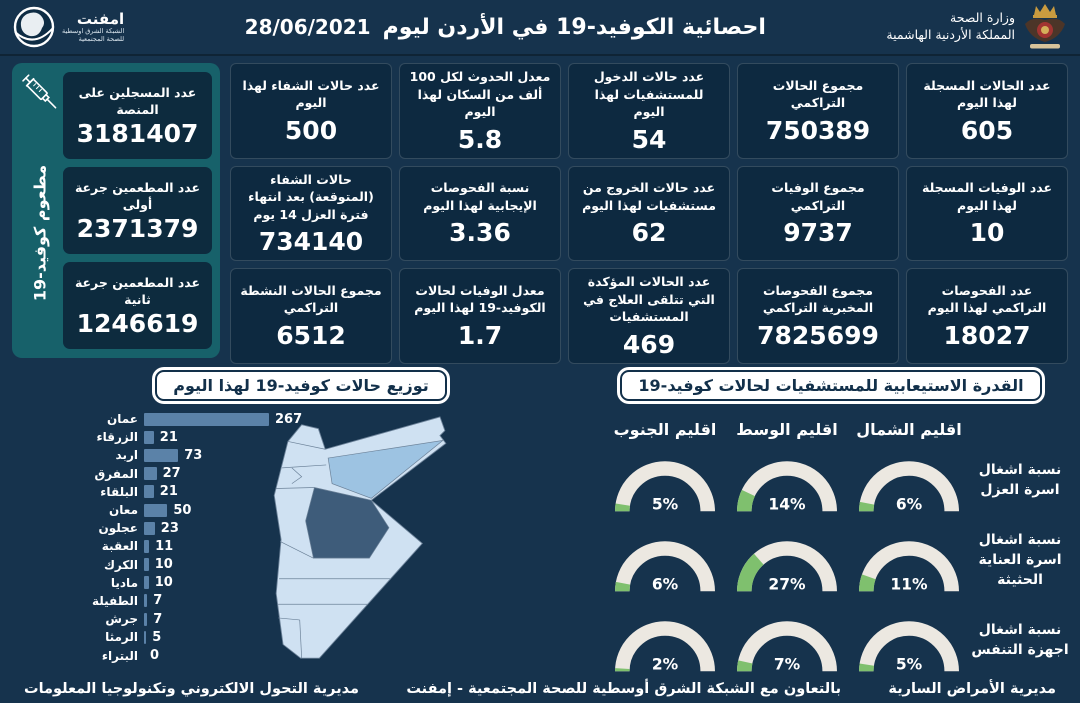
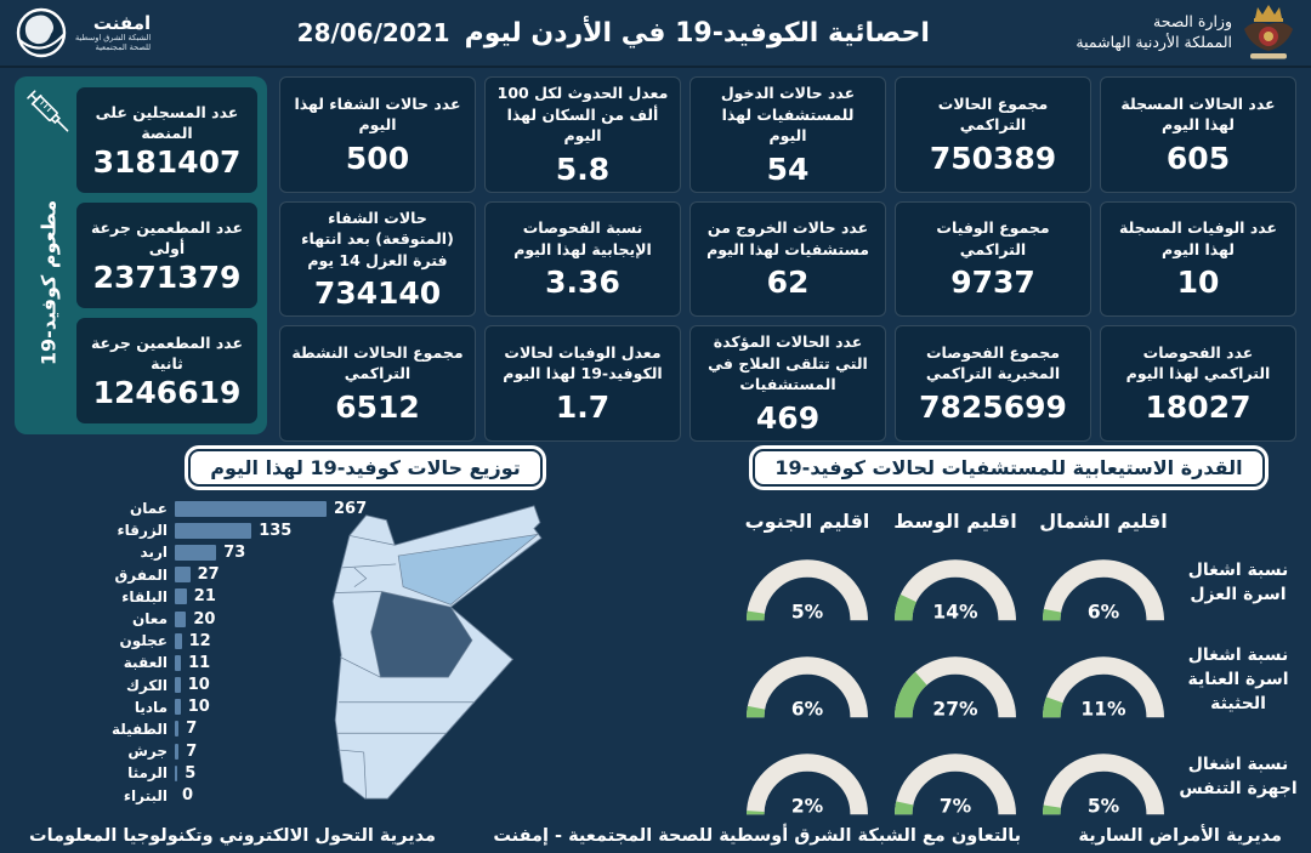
توزيع حالات كوفيد-19 لهذا اليوم/الزرقاء: 21 -> 135
توزيع حالات كوفيد-19 لهذا اليوم/معان: 50 -> 20
توزيع حالات كوفيد-19 لهذا اليوم/عجلون: 23 -> 12
